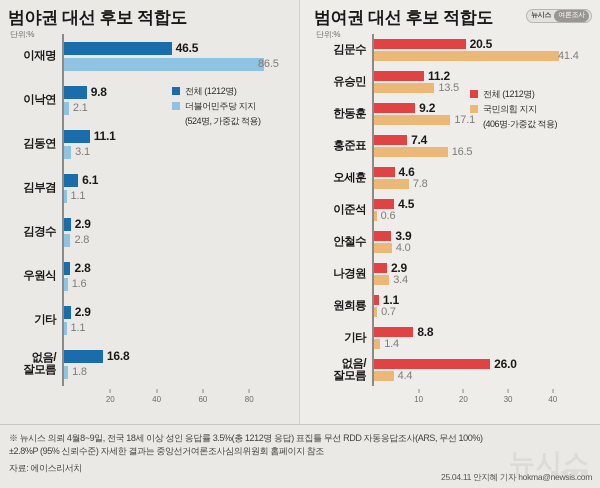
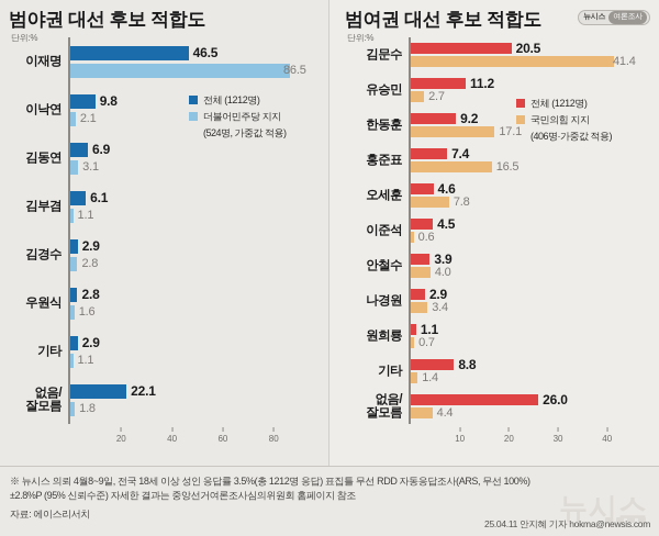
범야권 대선 후보 적합도/전체 (1212명)/김동연: 11.1 -> 6.9
범야권 대선 후보 적합도/전체 (1212명)/없음/잘모름: 16.8 -> 22.1
범여권 대선 후보 적합도/국민의힘 지지 (406명·가중값 적용)/유승민: 13.5 -> 2.7
